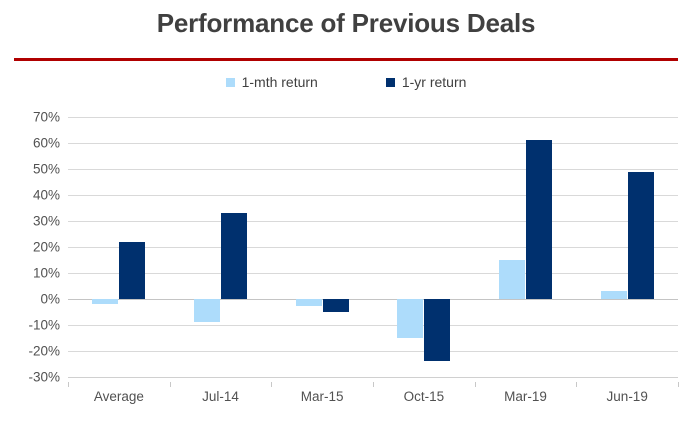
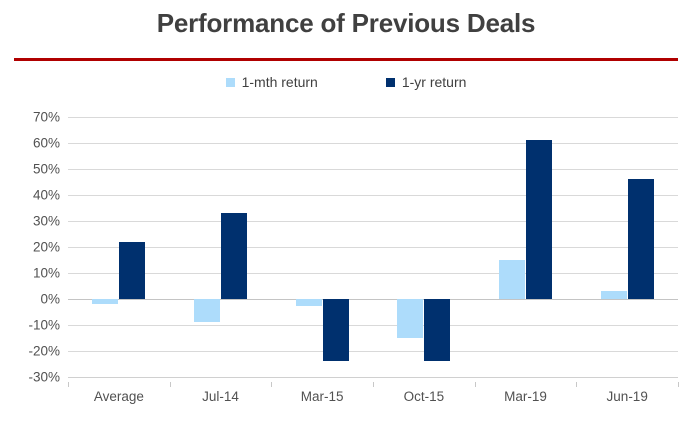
1-yr return/Mar-15: -5% -> -24%
1-yr return/Jun-19: 49% -> 46%
